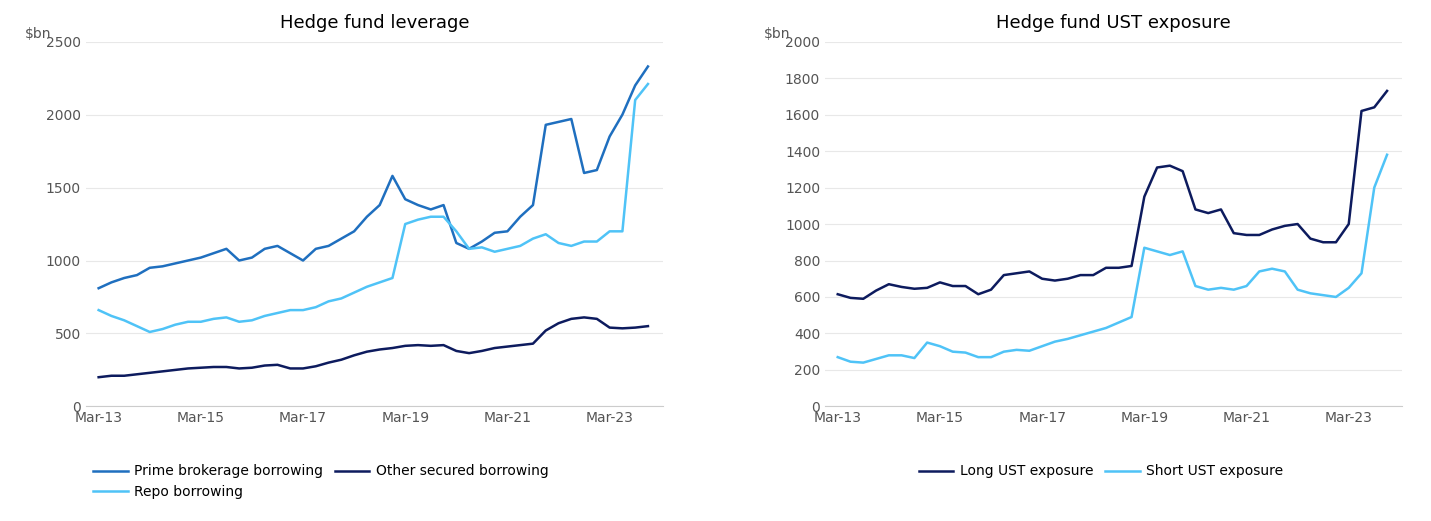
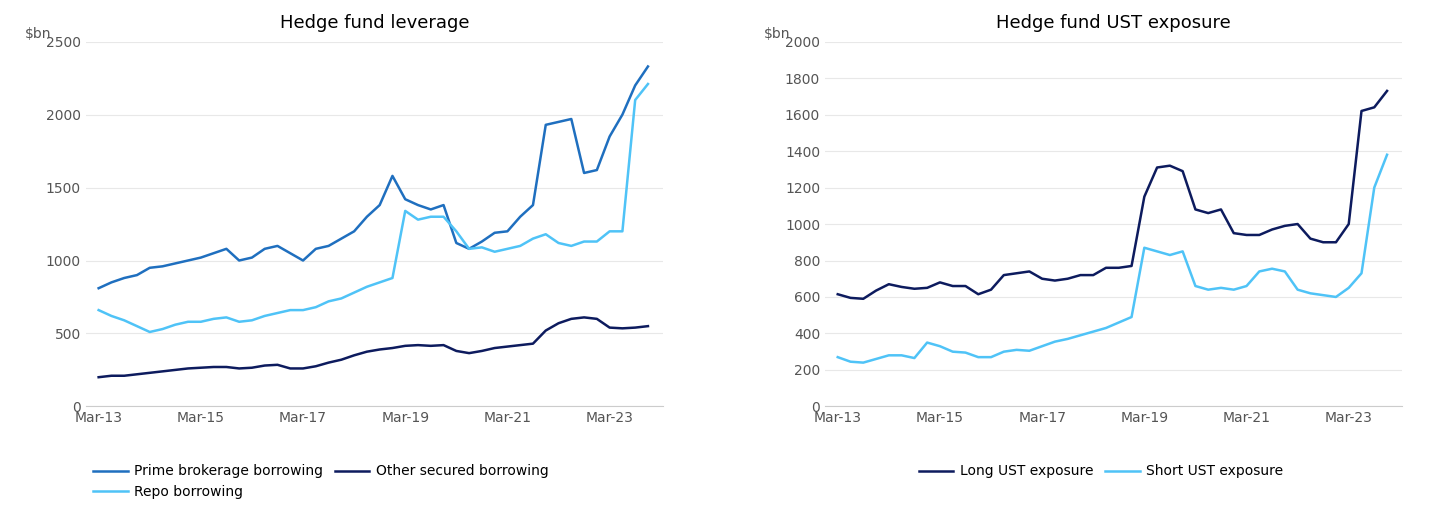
Hedge fund leverage/Repo borrowing/Mar-19: 1250 -> 1340
